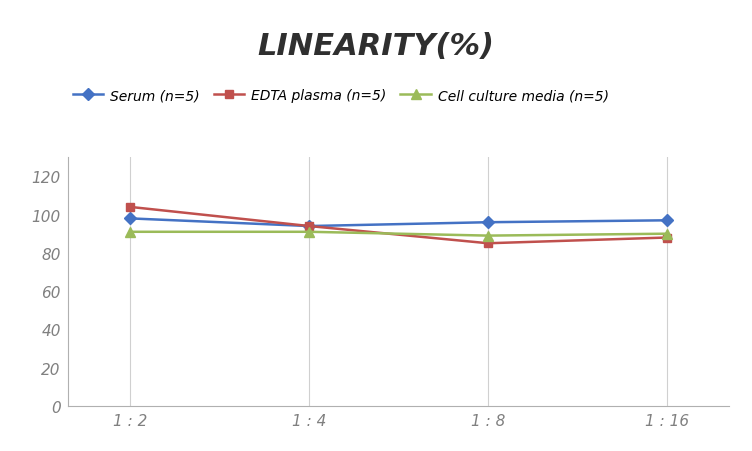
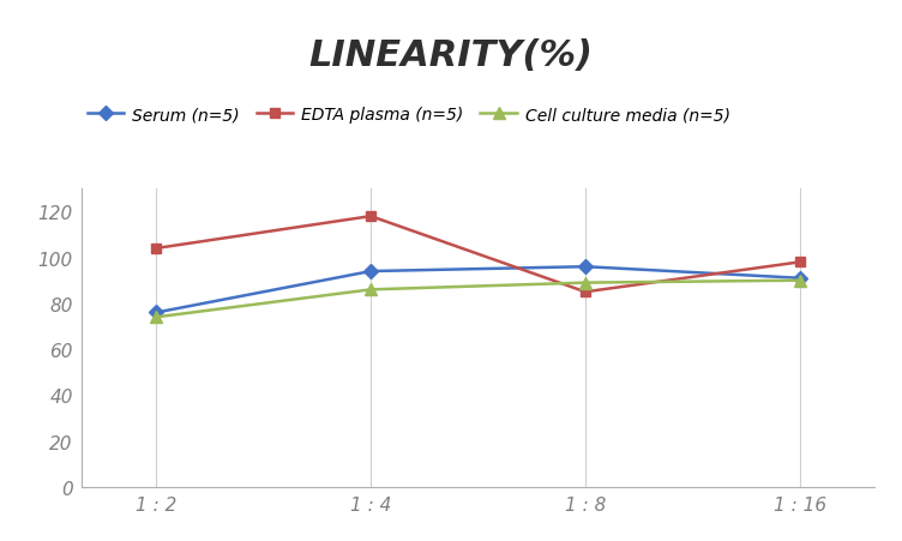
Serum (n=5)/1 : 2: 98 -> 76
Cell culture media (n=5)/1 : 2: 91 -> 74
EDTA plasma (n=5)/1 : 4: 94 -> 118
Cell culture media (n=5)/1 : 4: 91 -> 86
Serum (n=5)/1 : 16: 97 -> 91
EDTA plasma (n=5)/1 : 16: 88 -> 98
